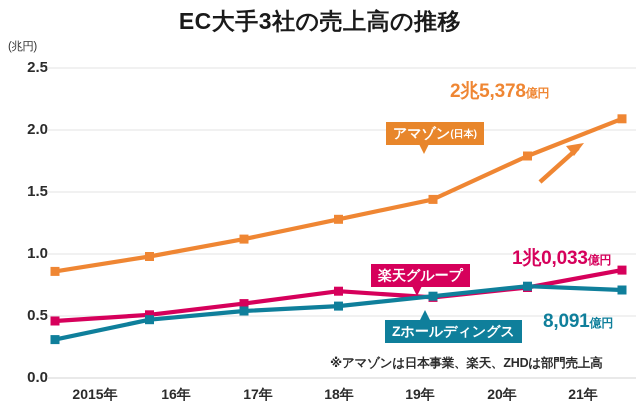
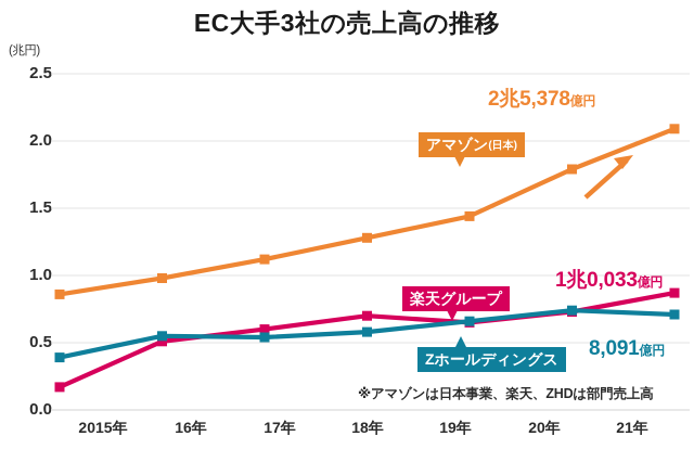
楽天グループ/2015年: 0.46 -> 0.17
Zホールディングス/2015年: 0.31 -> 0.39
Zホールディングス/16年: 0.47 -> 0.55
